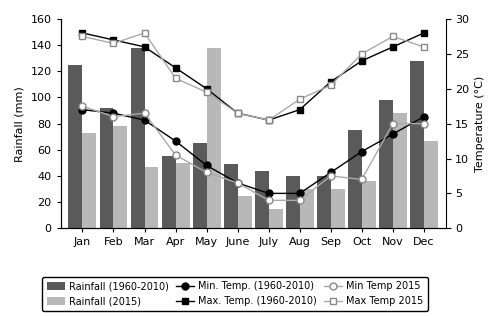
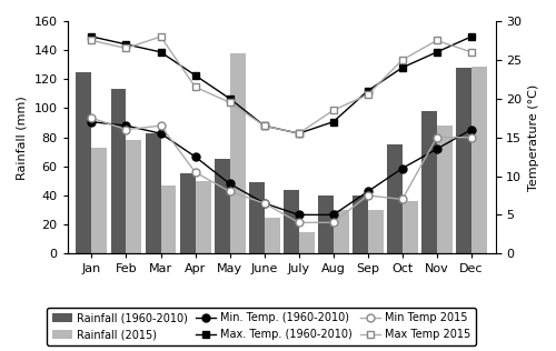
Rainfall (1960-2010)/Feb: 92 -> 113
Rainfall (1960-2010)/Mar: 138 -> 83
Rainfall (2015)/Dec: 67 -> 129
